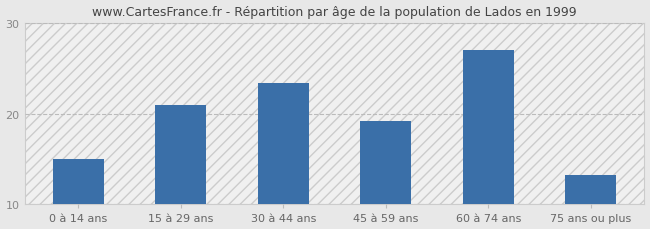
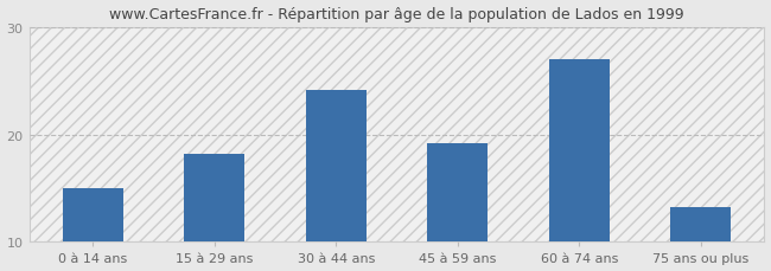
15 à 29 ans: 21.0 -> 18.2
30 à 44 ans: 23.4 -> 24.2
